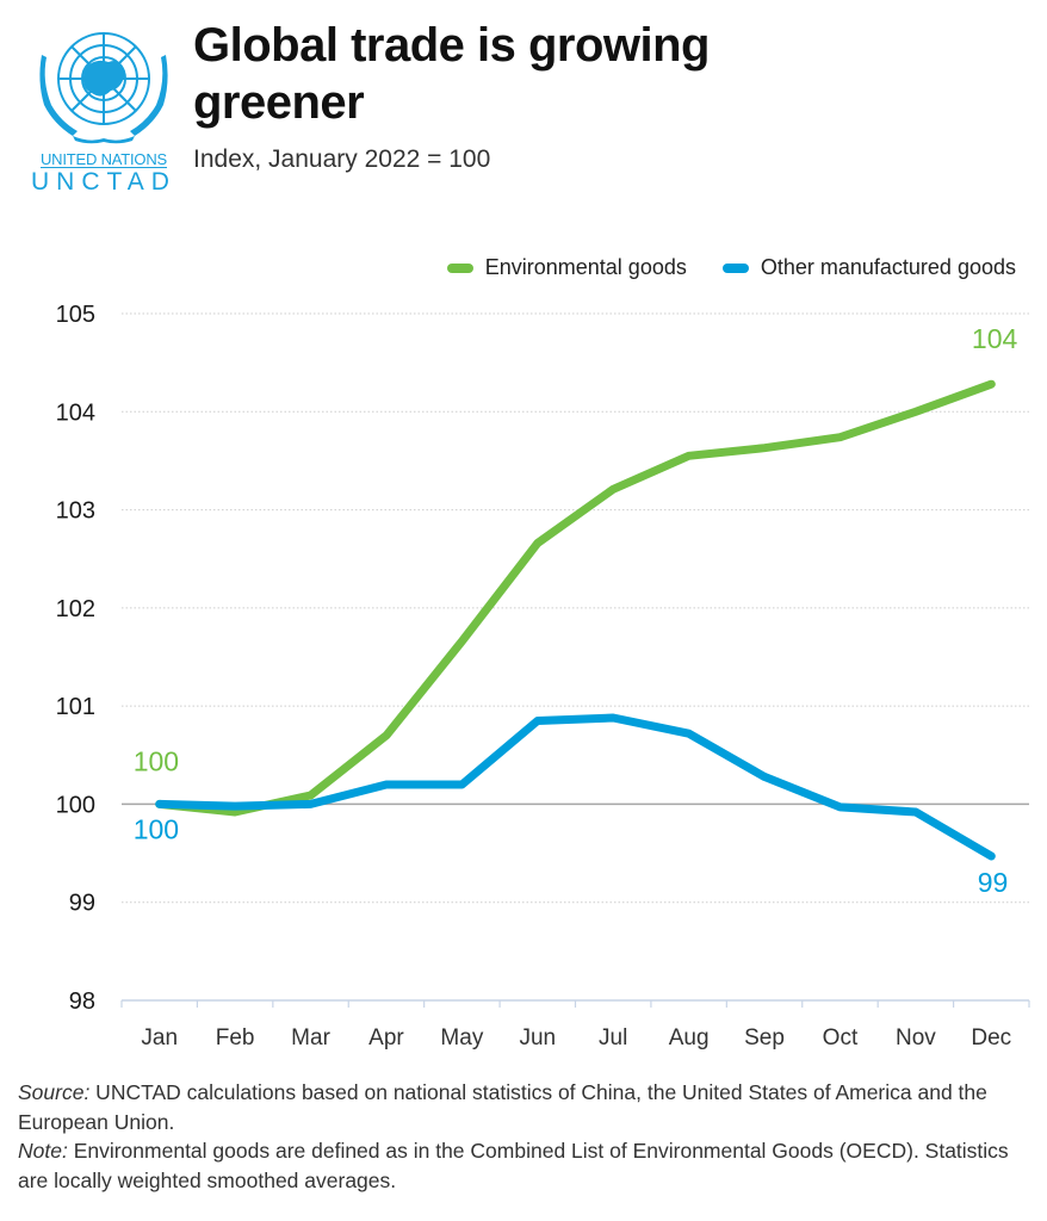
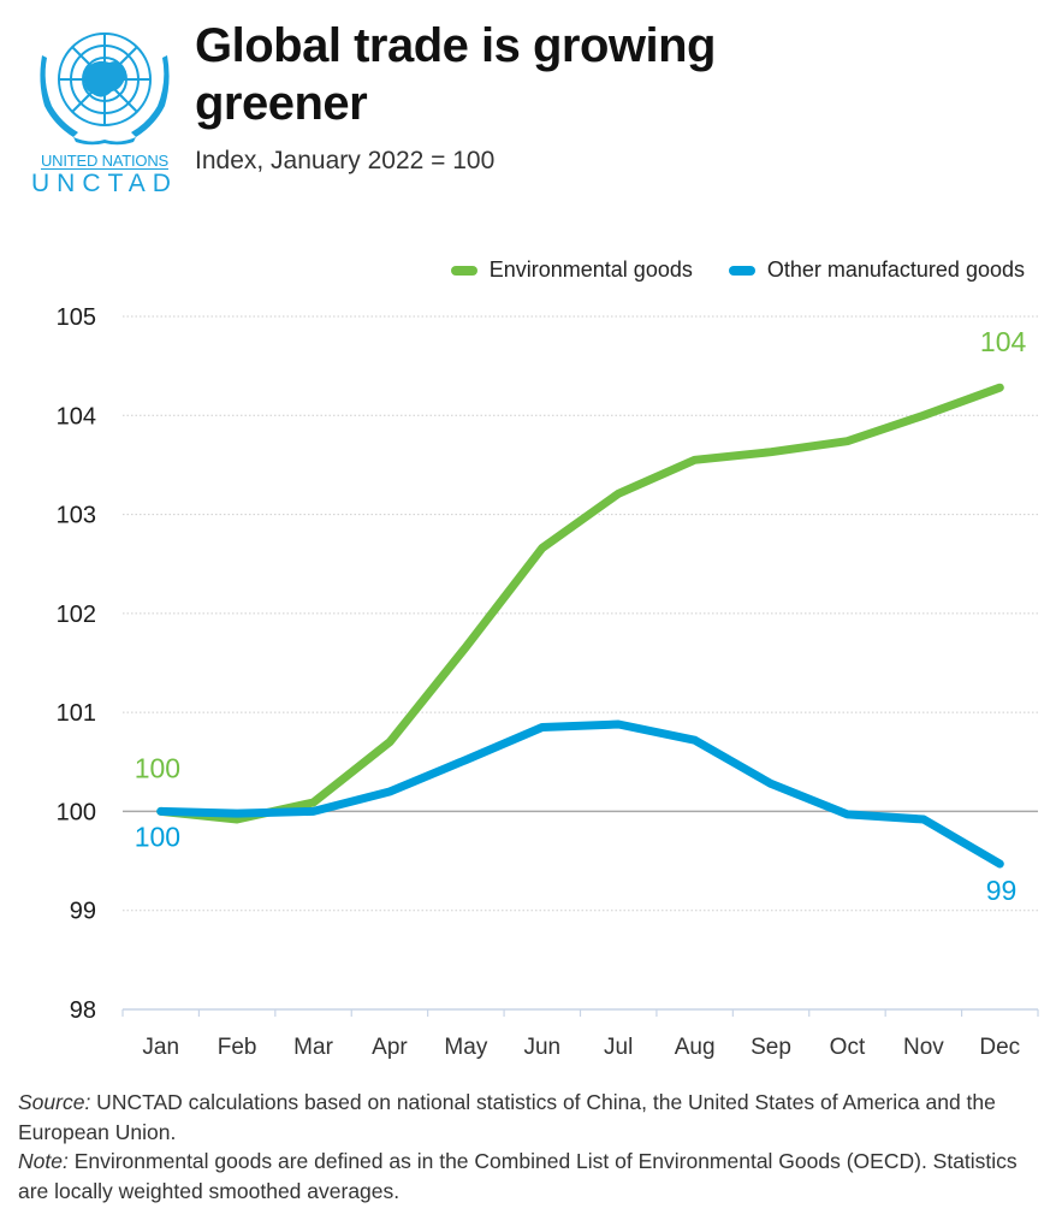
Other manufactured goods/May: 100.2 -> 100.5
